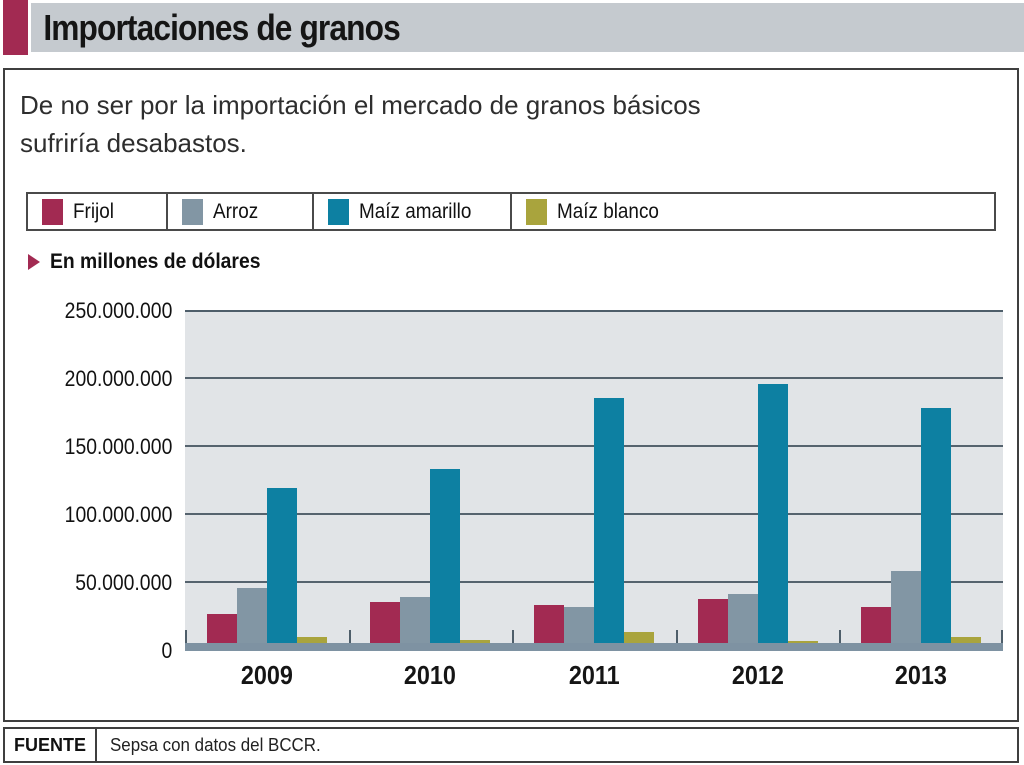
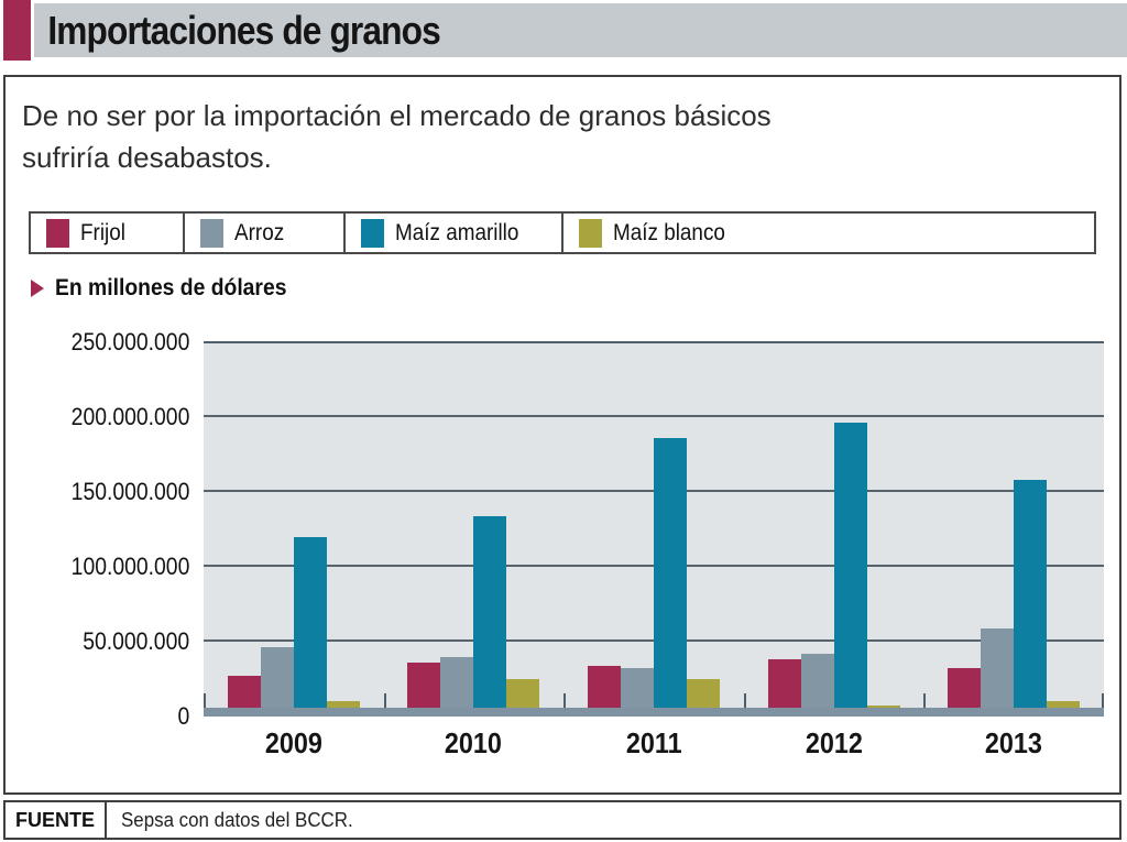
Maíz blanco/2010: 8000000 -> 25000000
Maíz blanco/2011: 14000000 -> 25000000
Maíz amarillo/2013: 179000000 -> 158000000
